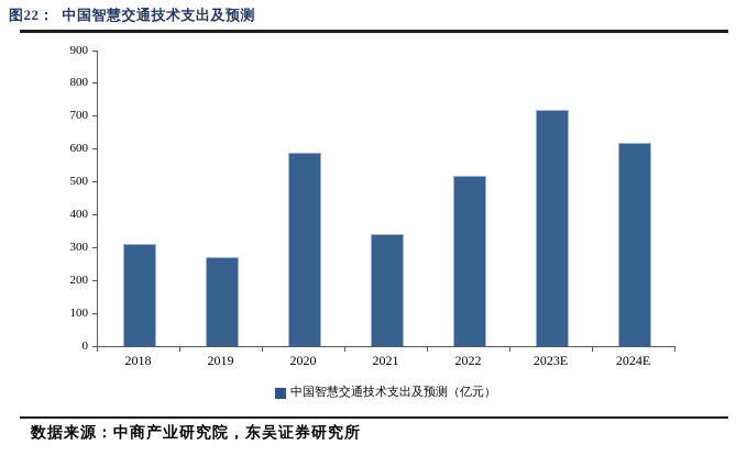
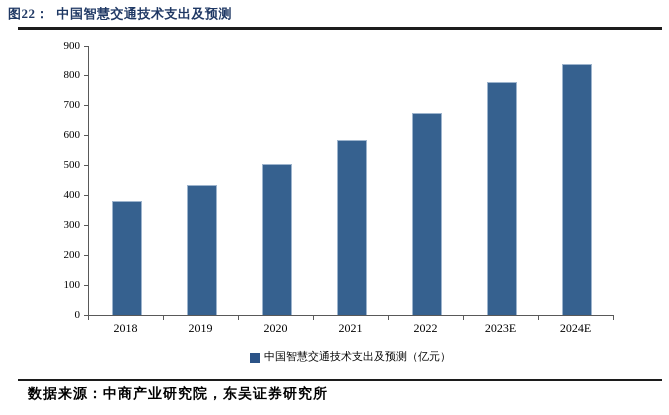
2018: 310 -> 380
2019: 270 -> 440
2020: 590 -> 500
2021: 340 -> 580
2022: 520 -> 680
2023E: 720 -> 780
2024E: 620 -> 840
